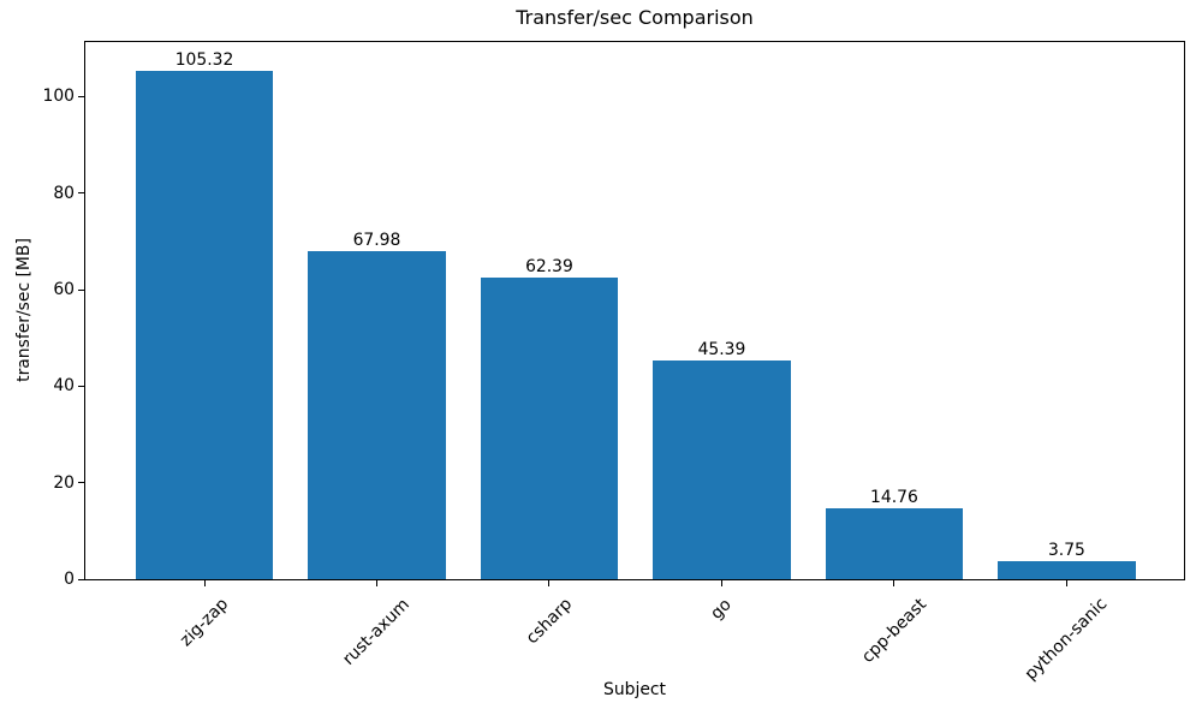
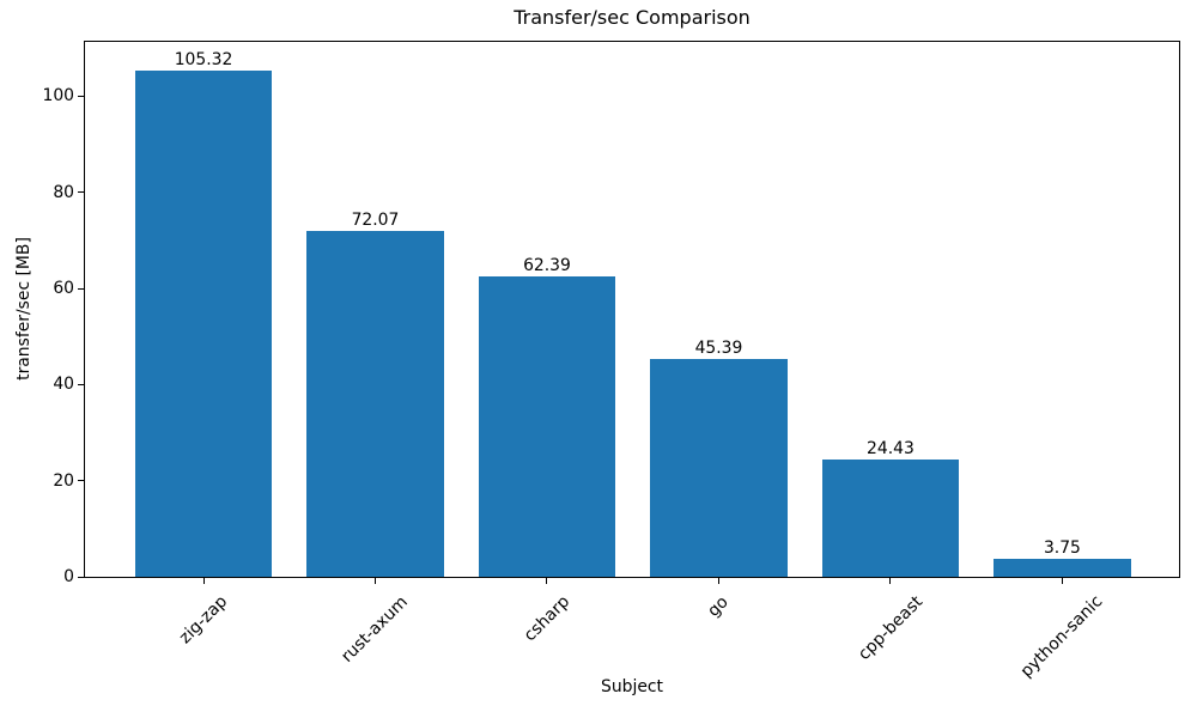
rust-axum: 67.98 -> 72.07
cpp-beast: 14.76 -> 24.43
